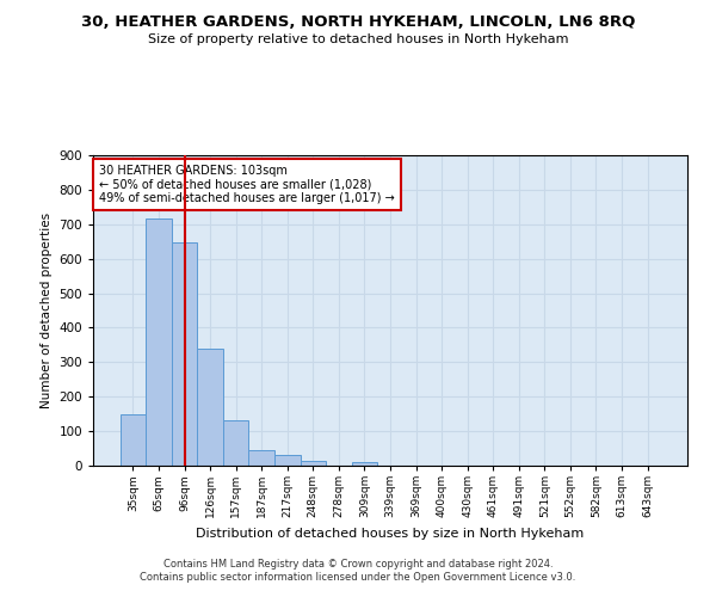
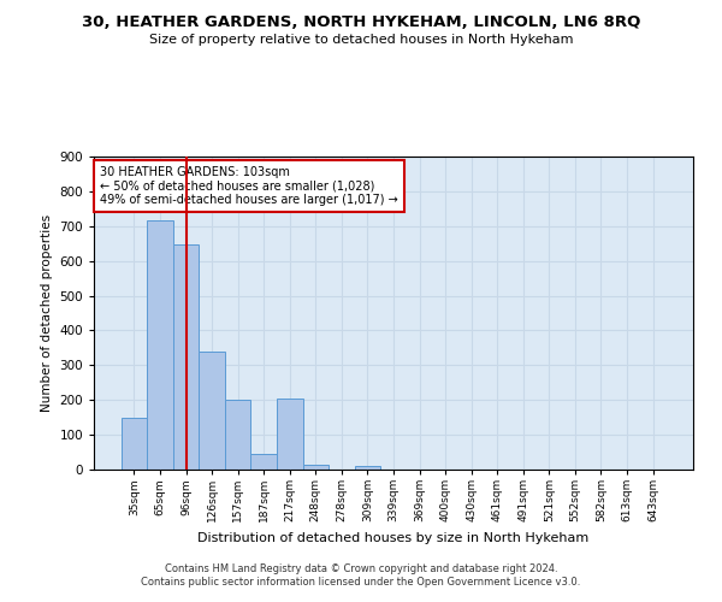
157sqm: 130 -> 200
217sqm: 32 -> 205
